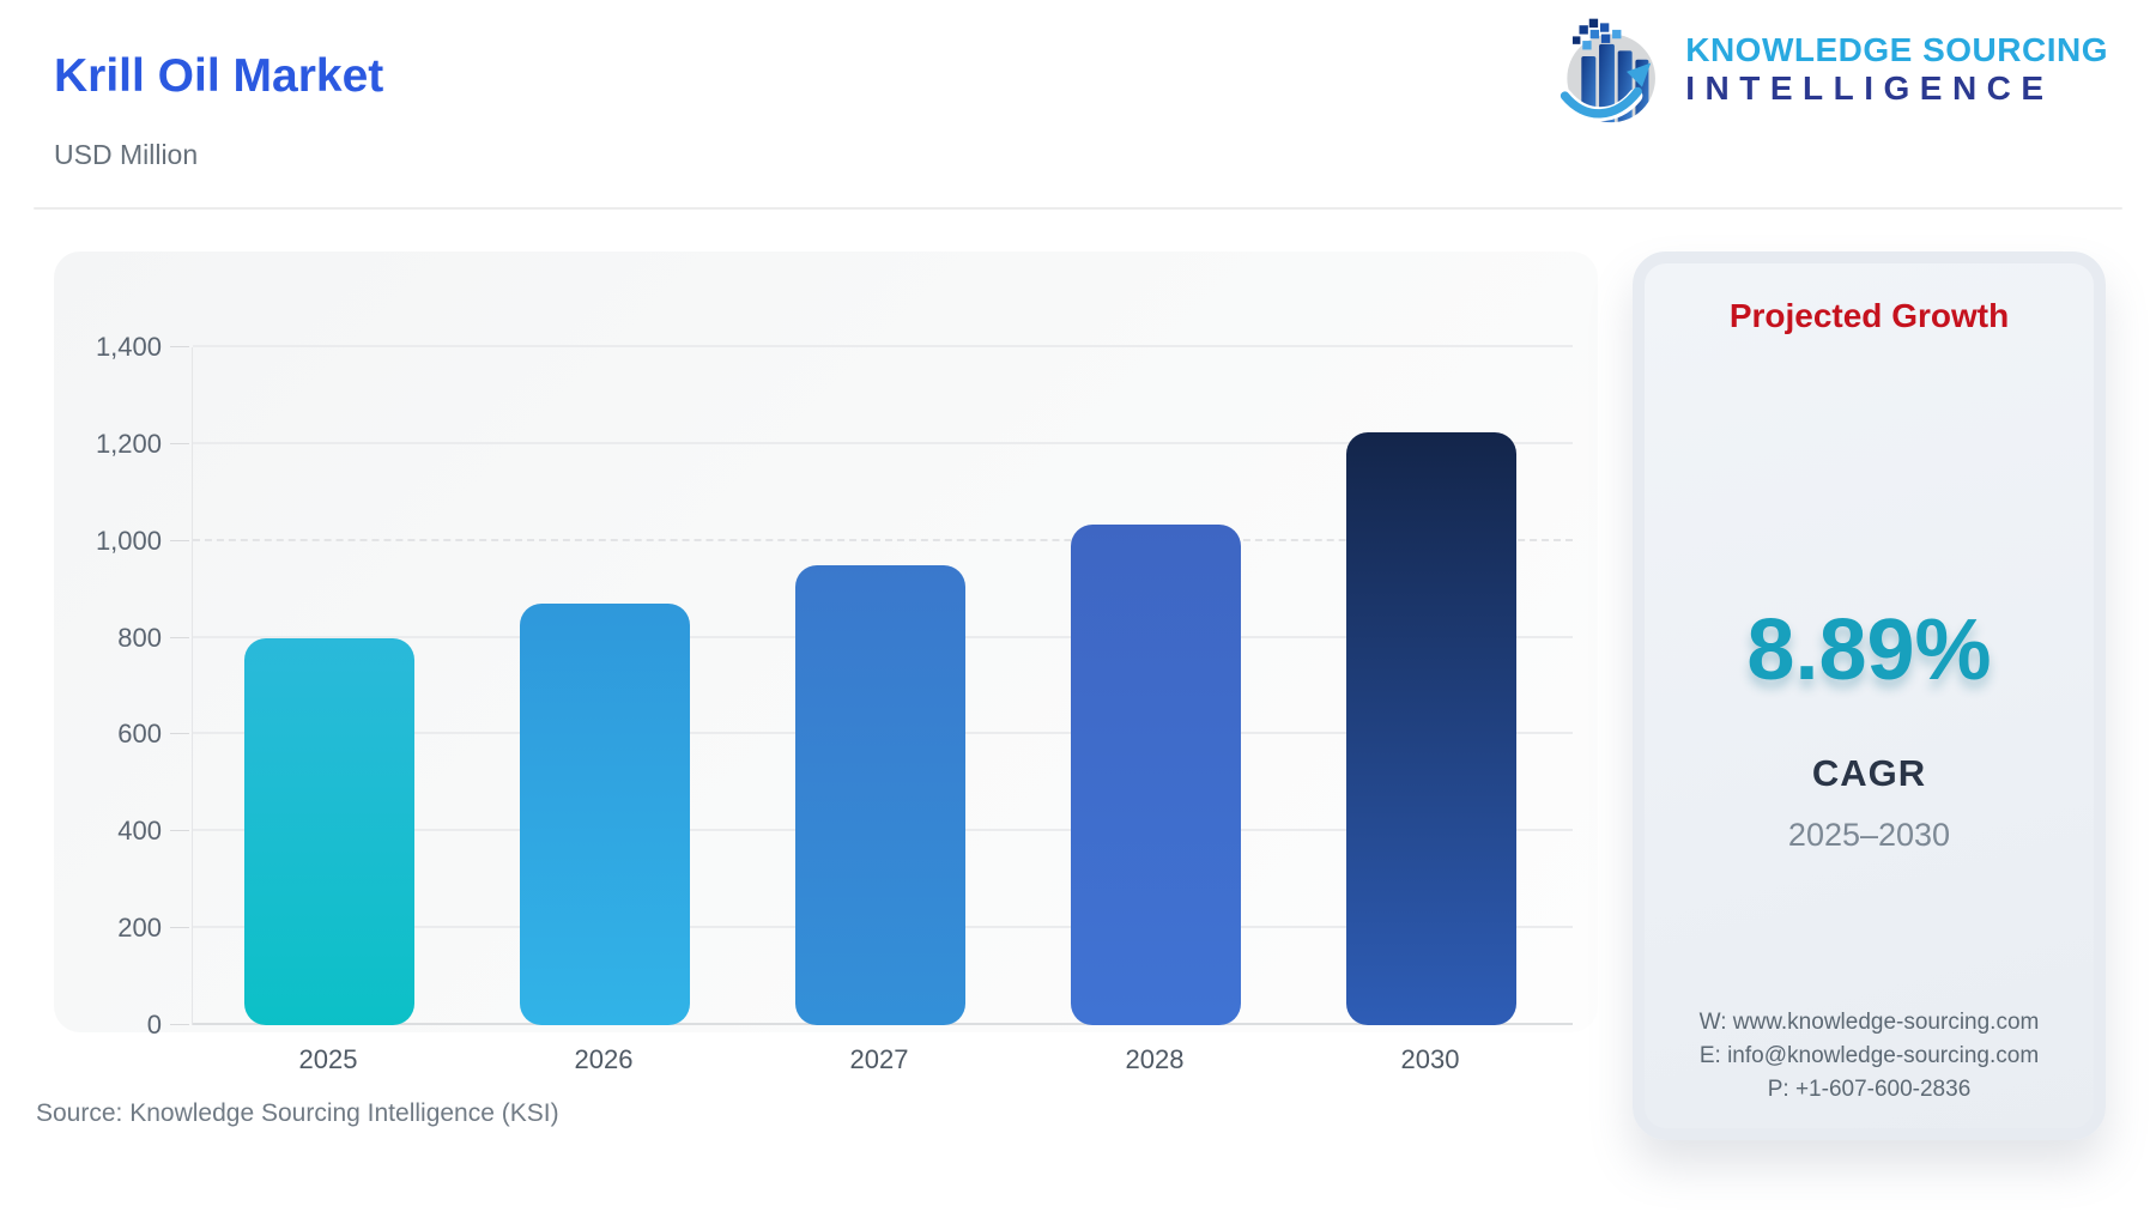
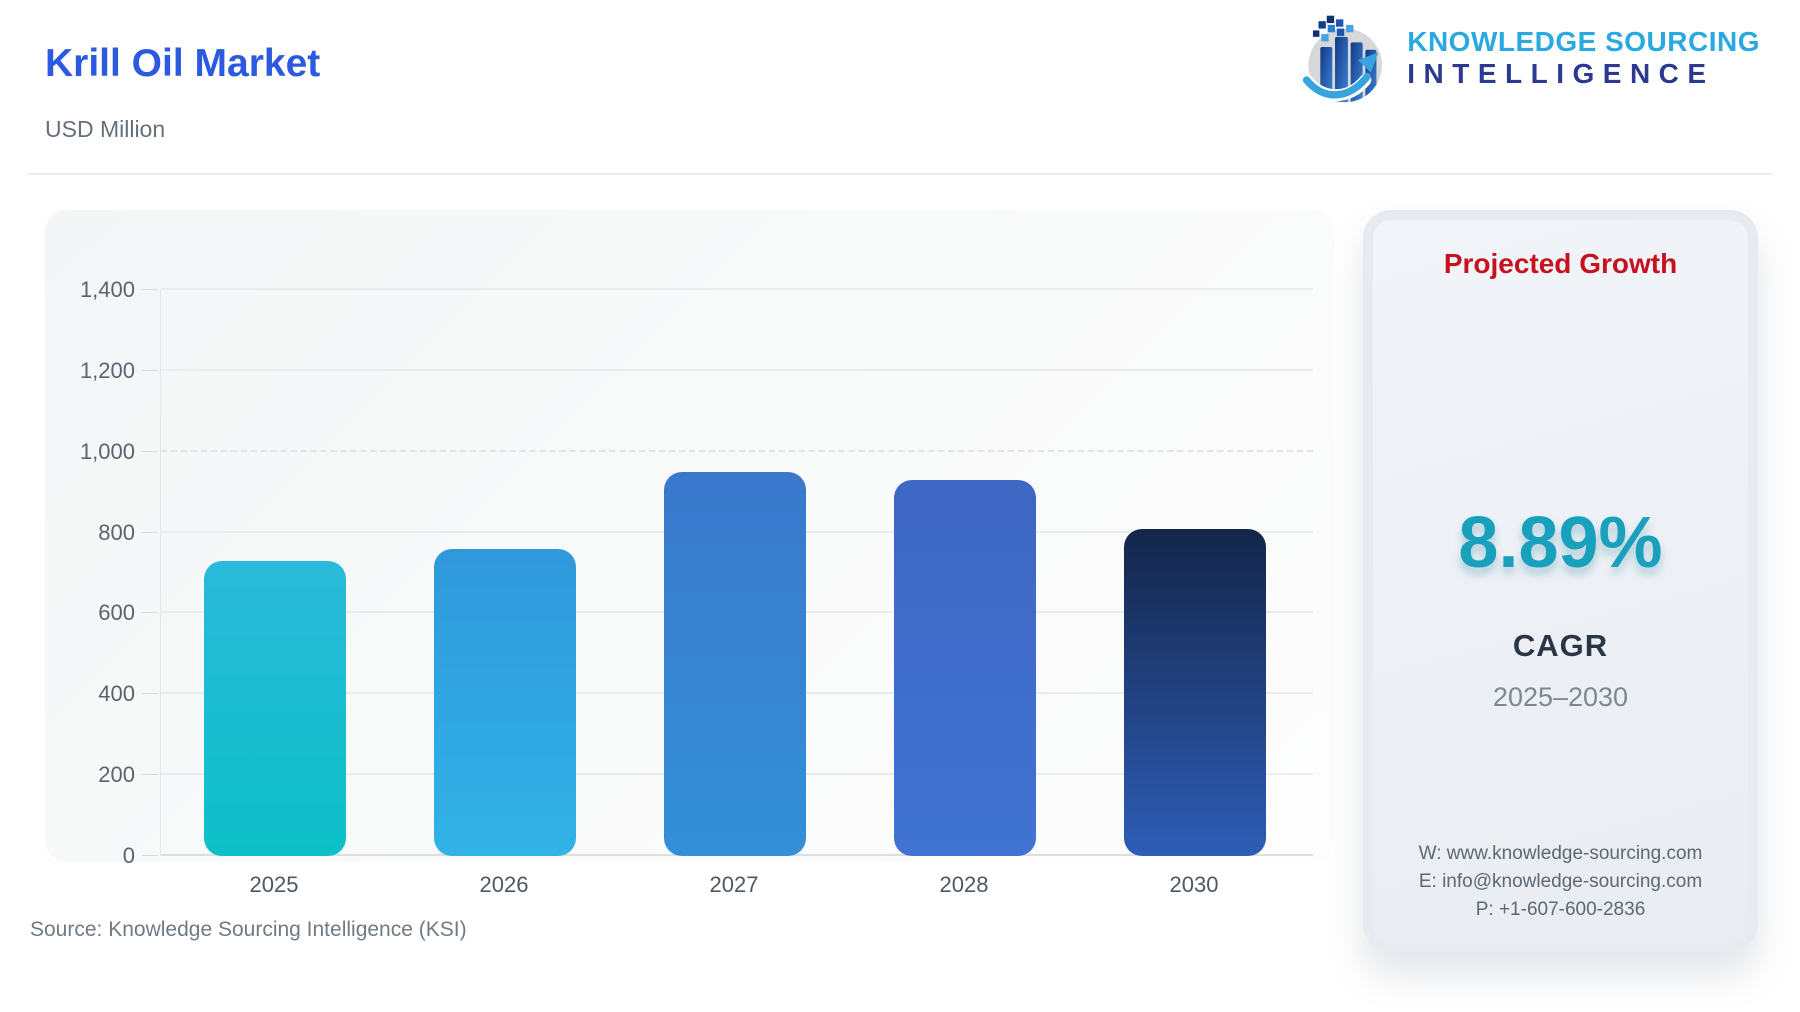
2025: 800 -> 730
2026: 870 -> 760
2028: 1040 -> 930
2030: 1220 -> 810
